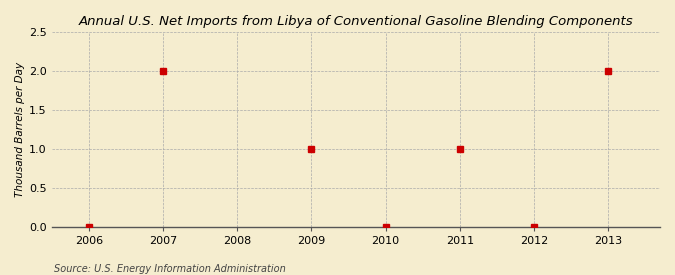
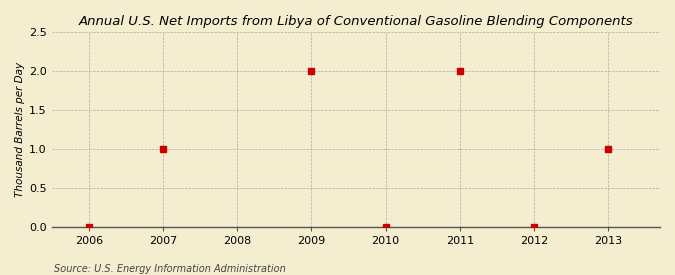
2007: 2 -> 1
2009: 1 -> 2
2011: 1 -> 2
2013: 2 -> 1
